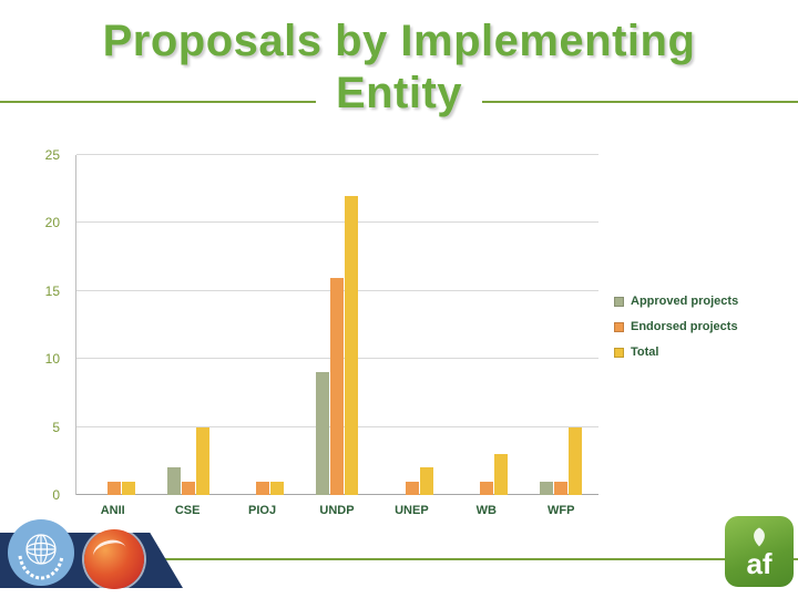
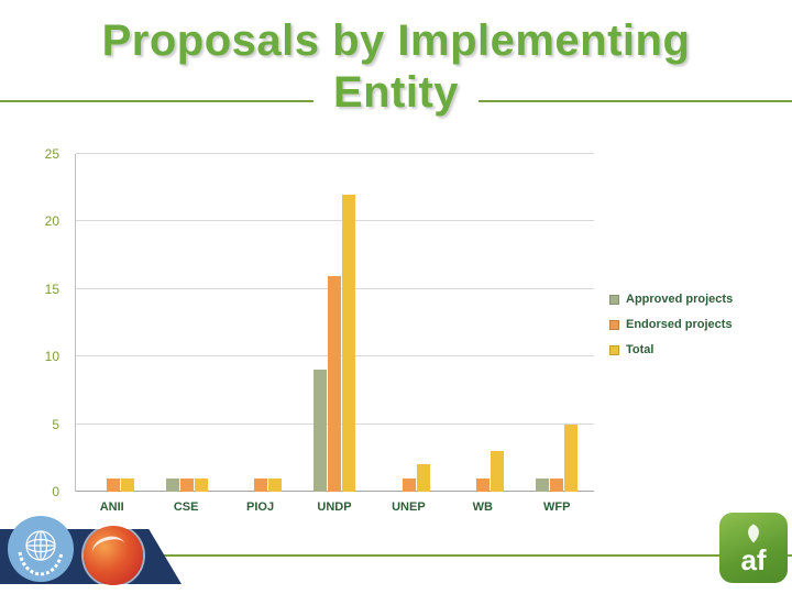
Approved projects/CSE: 2 -> 1
Total/CSE: 5 -> 1
